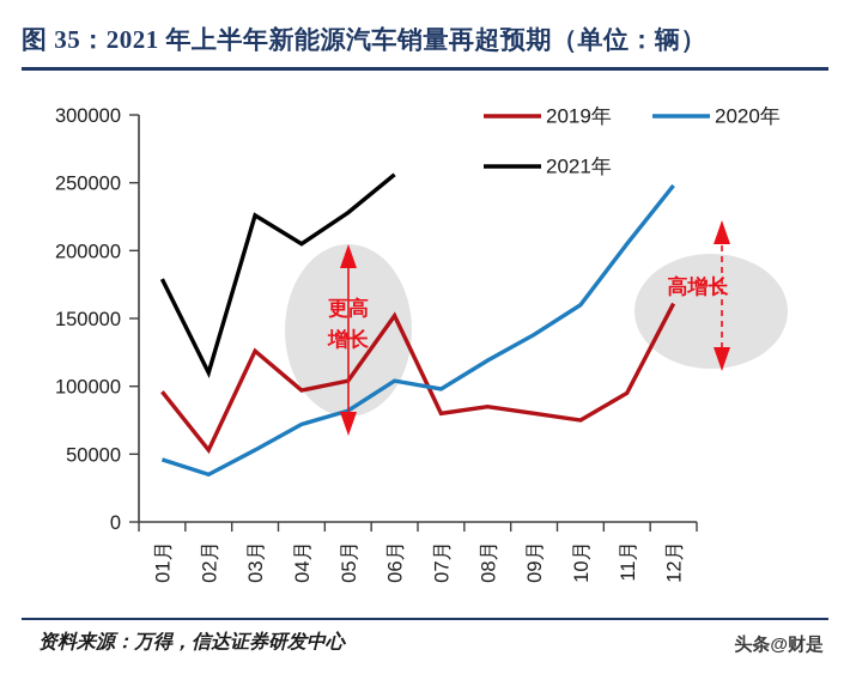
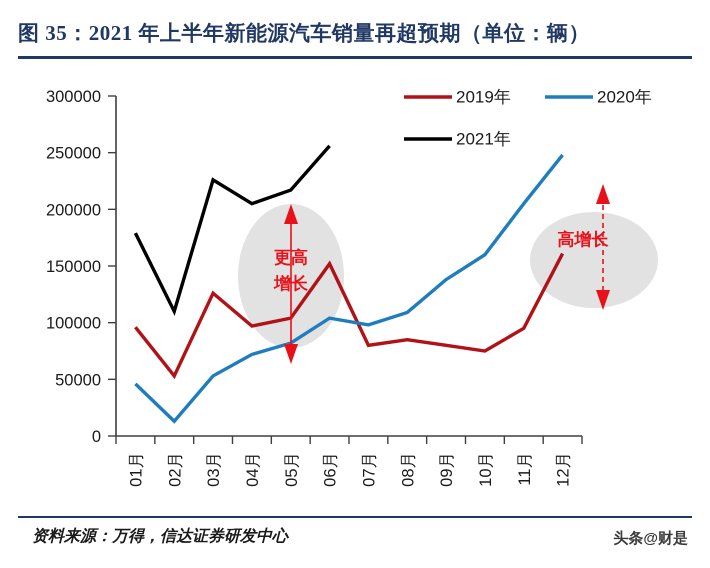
2020年/02月: 35000 -> 13000
2021年/05月: 228000 -> 217000
2020年/08月: 119000 -> 109000
